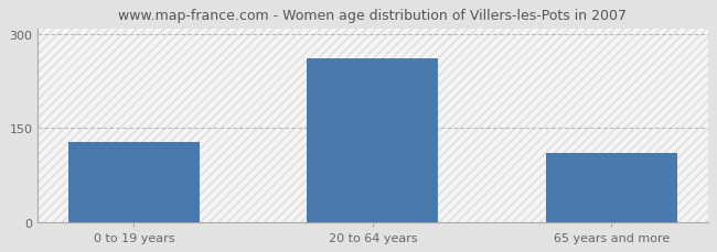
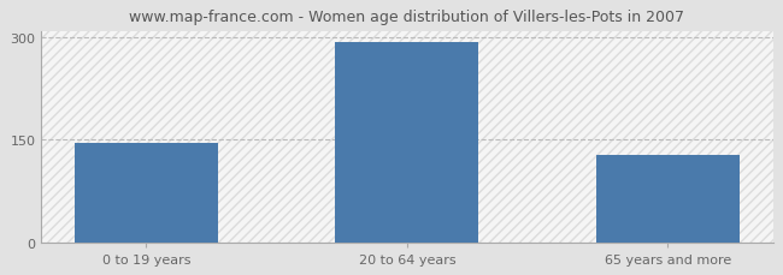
0 to 19 years: 128 -> 145
20 to 64 years: 262 -> 293
65 years and more: 110 -> 128
